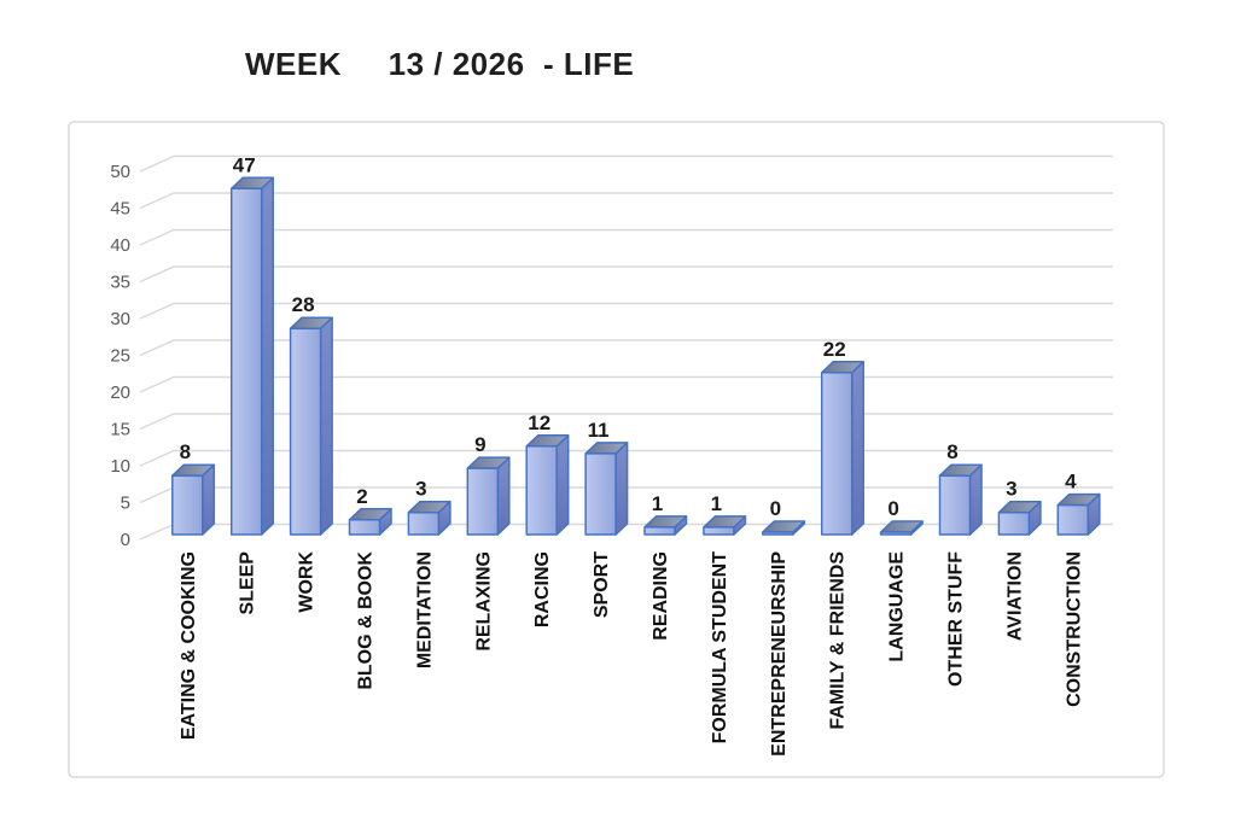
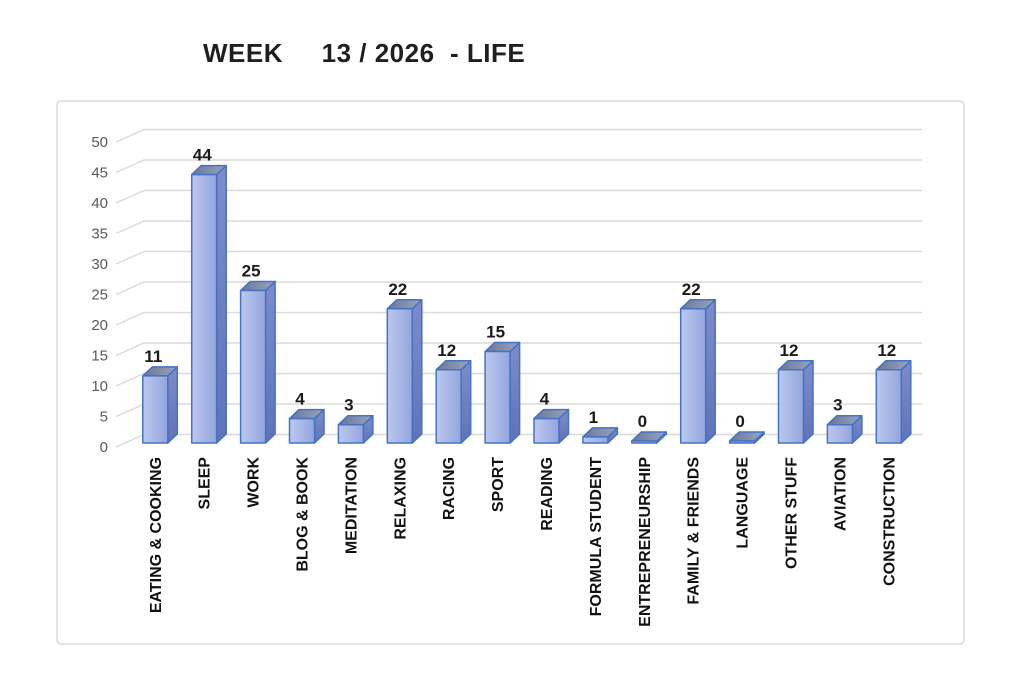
EATING & COOKING: 8 -> 11
SLEEP: 47 -> 44
WORK: 28 -> 25
BLOG & BOOK: 2 -> 4
RELAXING: 9 -> 22
SPORT: 11 -> 15
READING: 1 -> 4
OTHER STUFF: 8 -> 12
CONSTRUCTION: 4 -> 12
